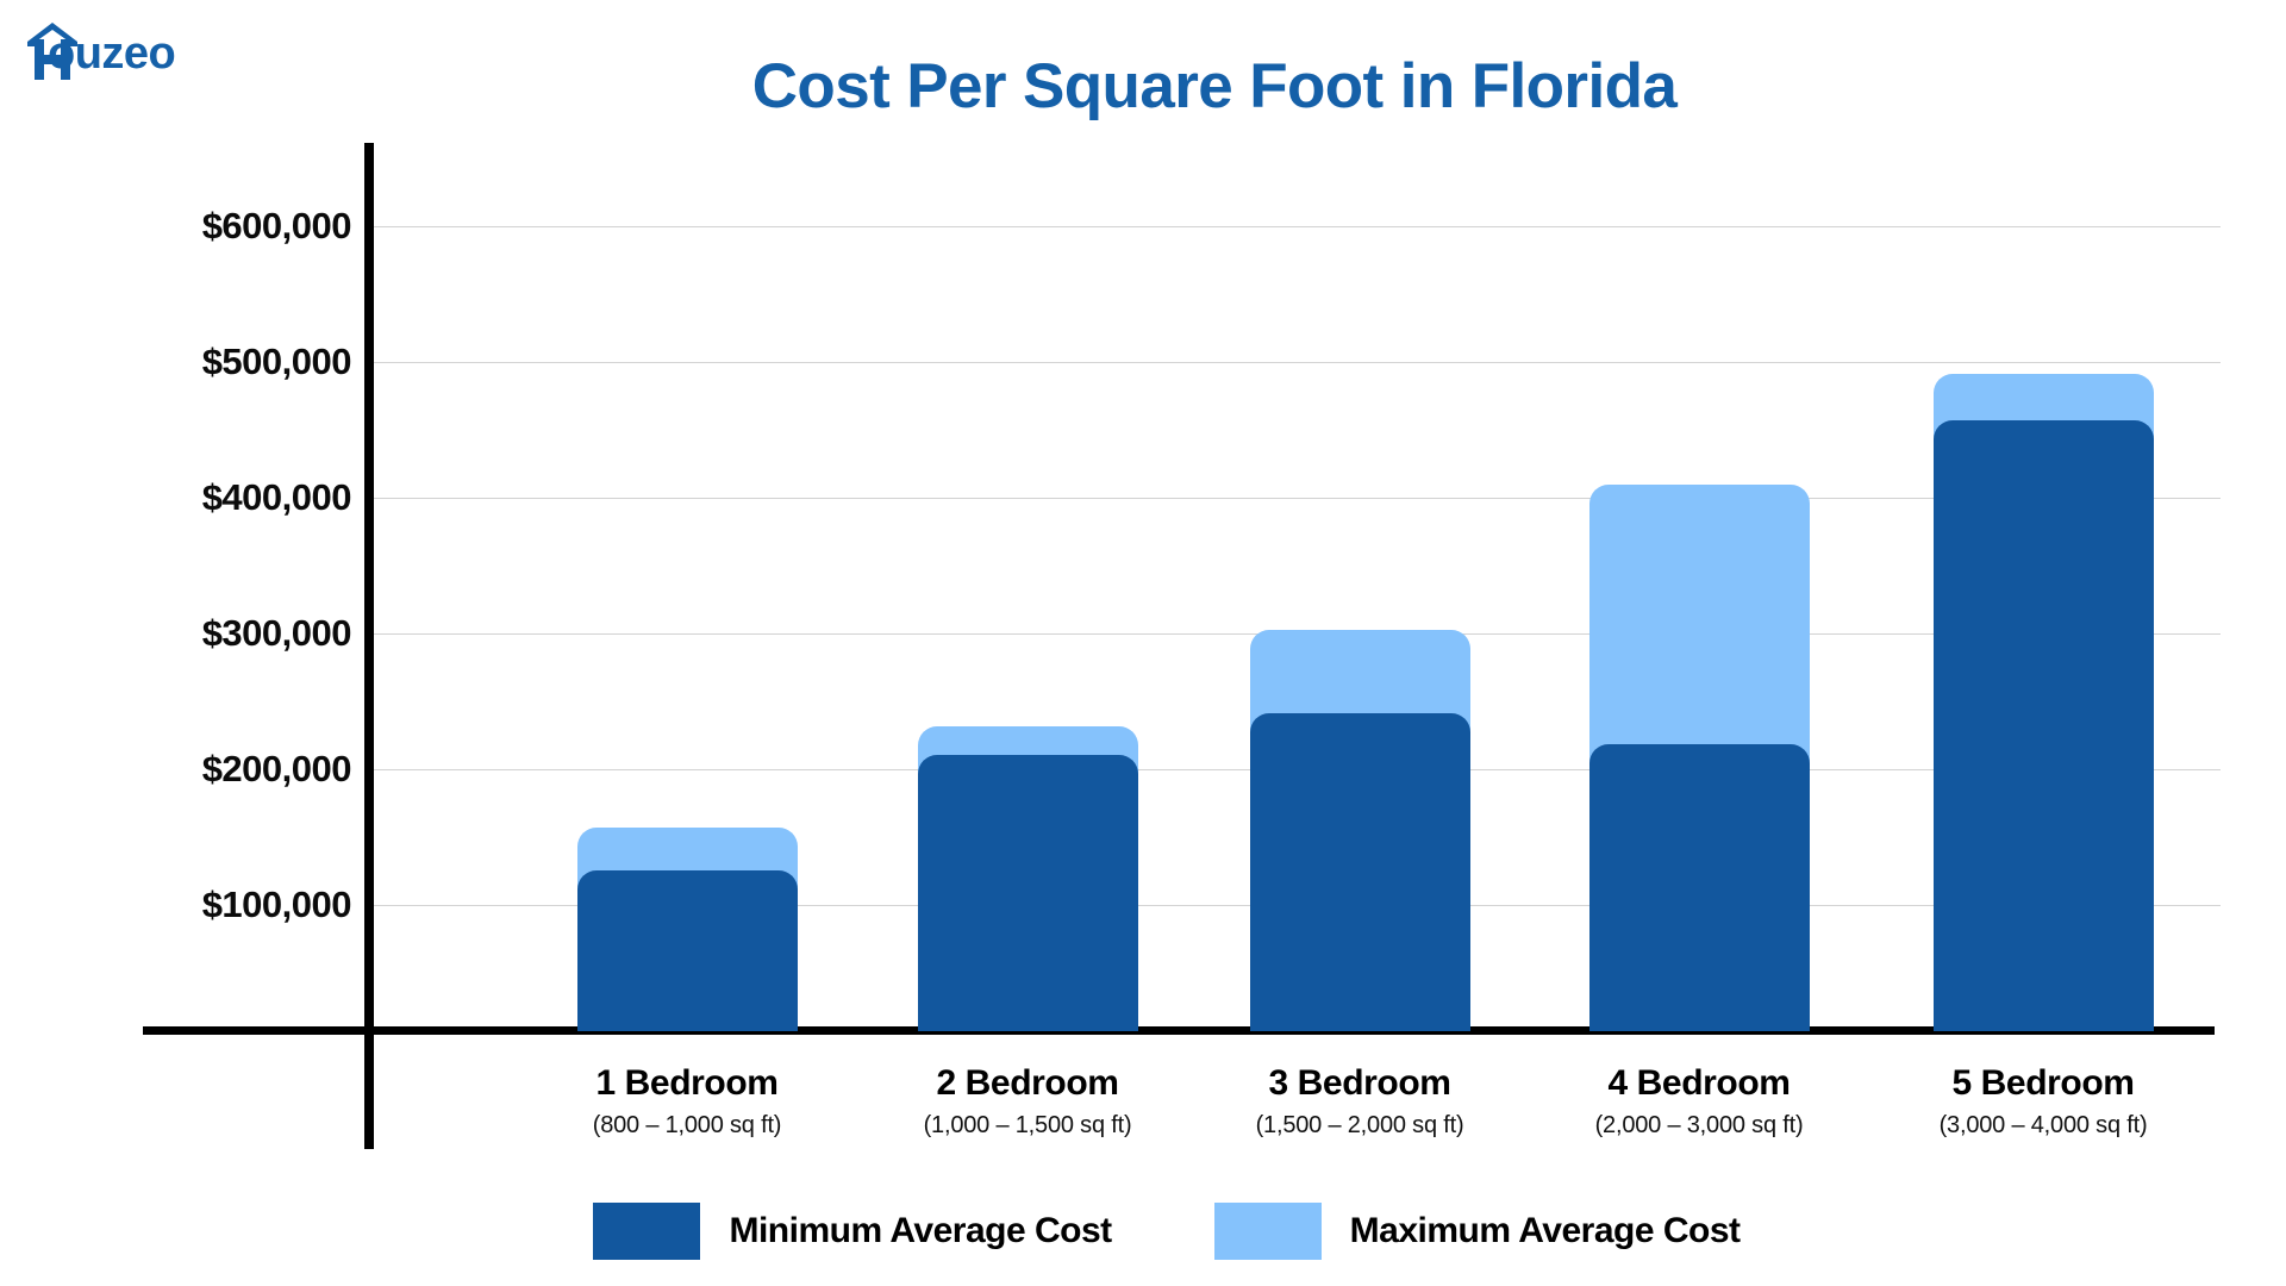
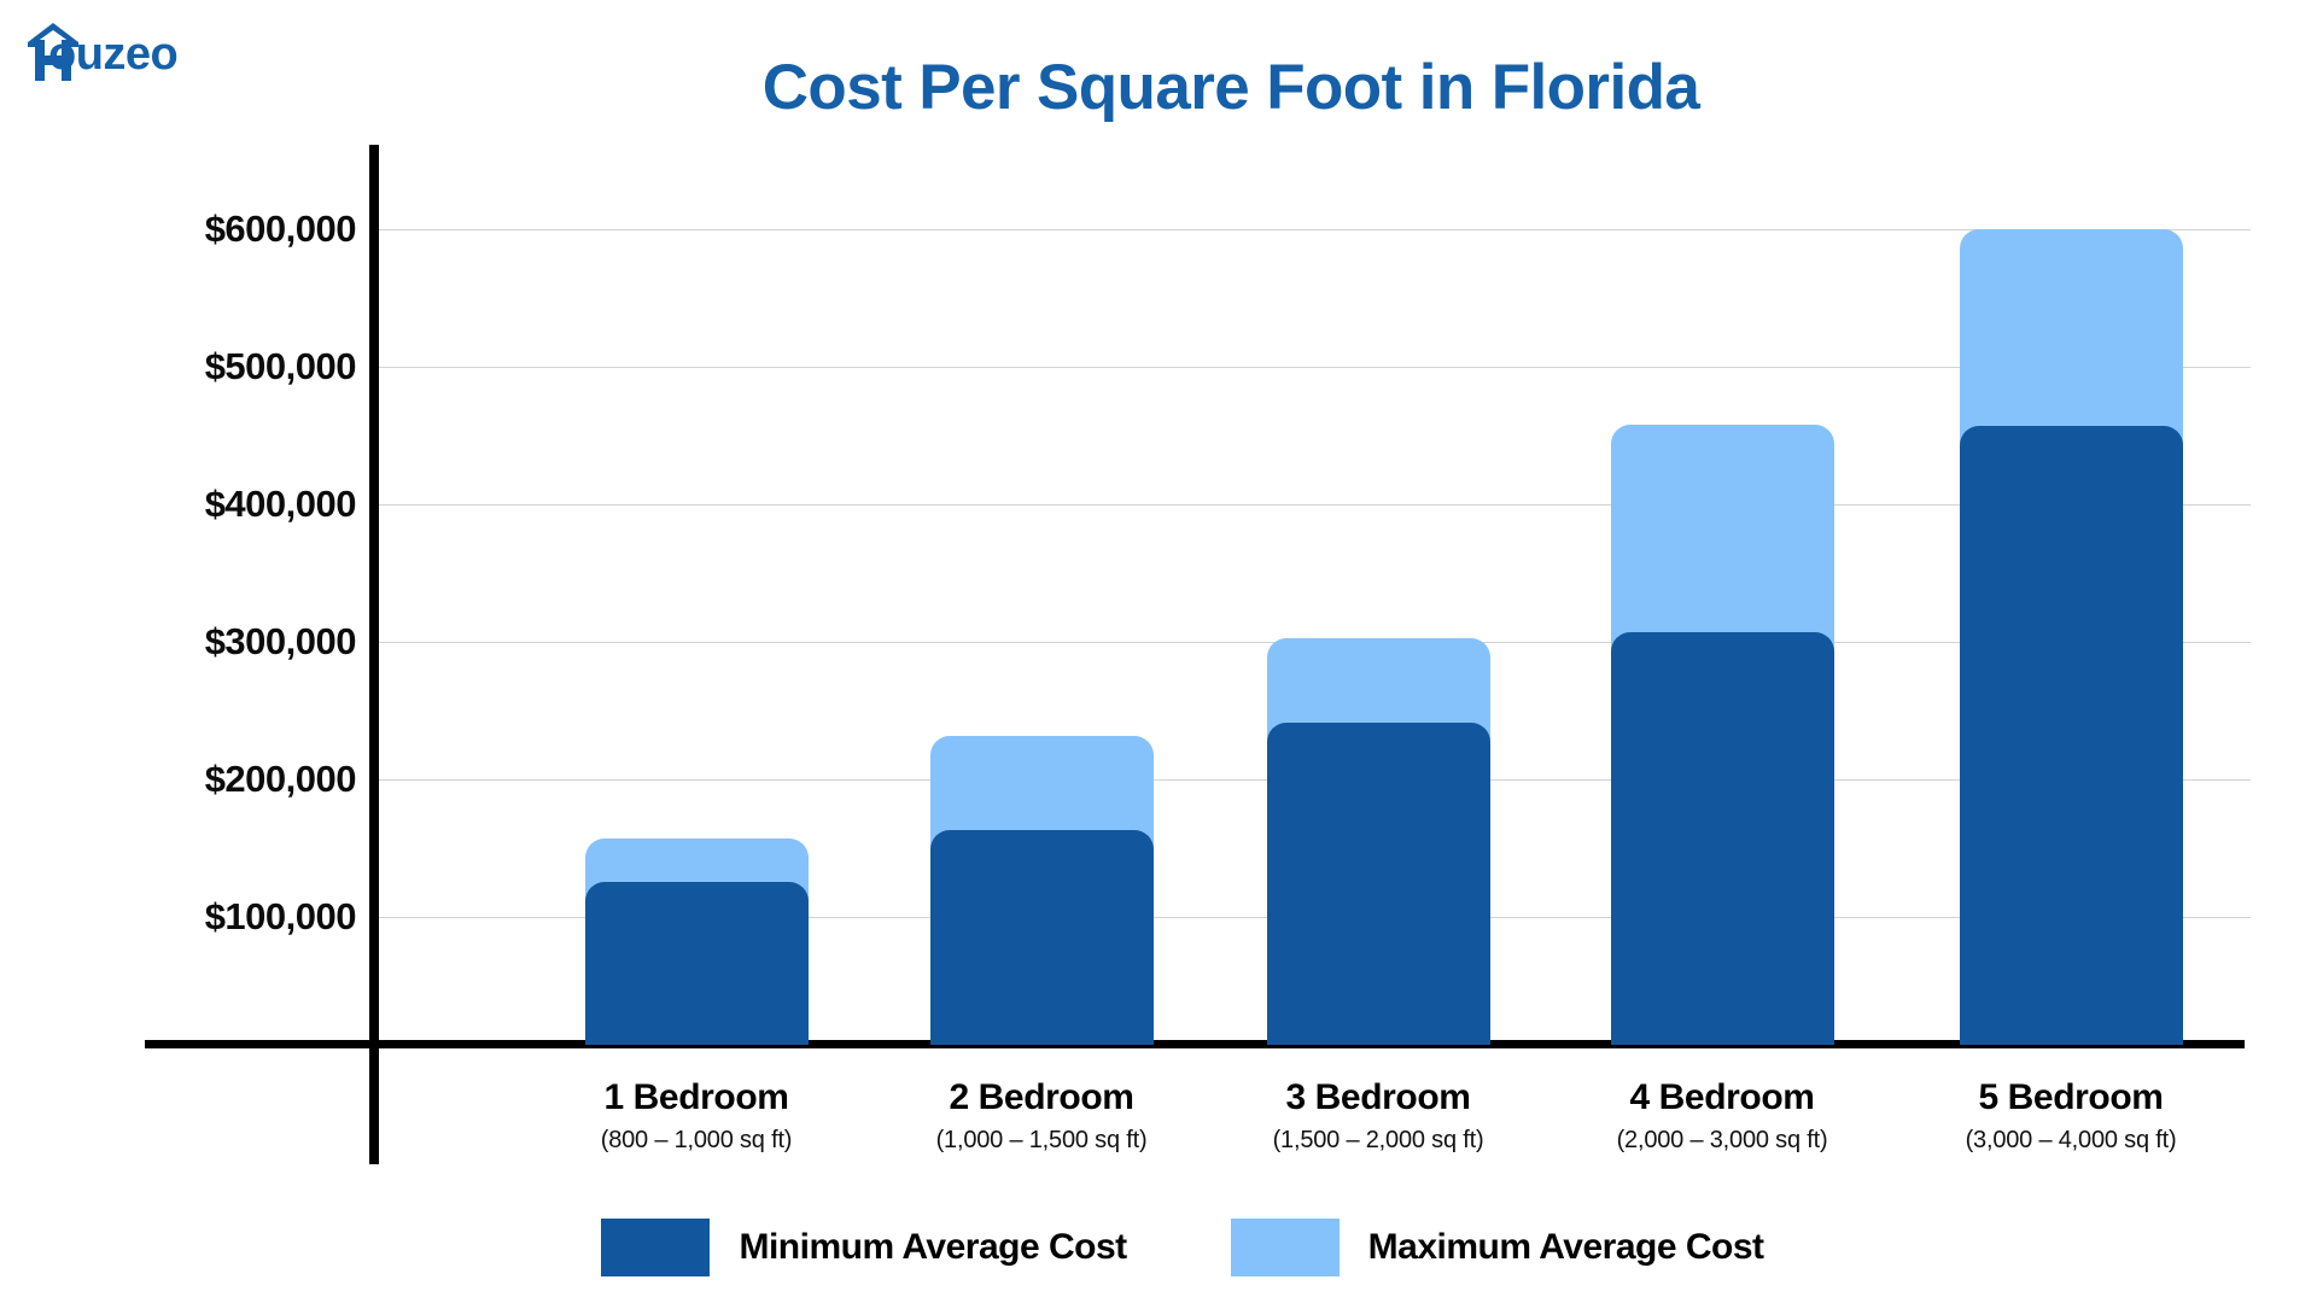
Minimum Average Cost/2 Bedroom: $206000 -> $158000
Minimum Average Cost/4 Bedroom: $214000 -> $304000
Maximum Average Cost/4 Bedroom: $407000 -> $456000
Maximum Average Cost/5 Bedroom: $490000 -> $600000
